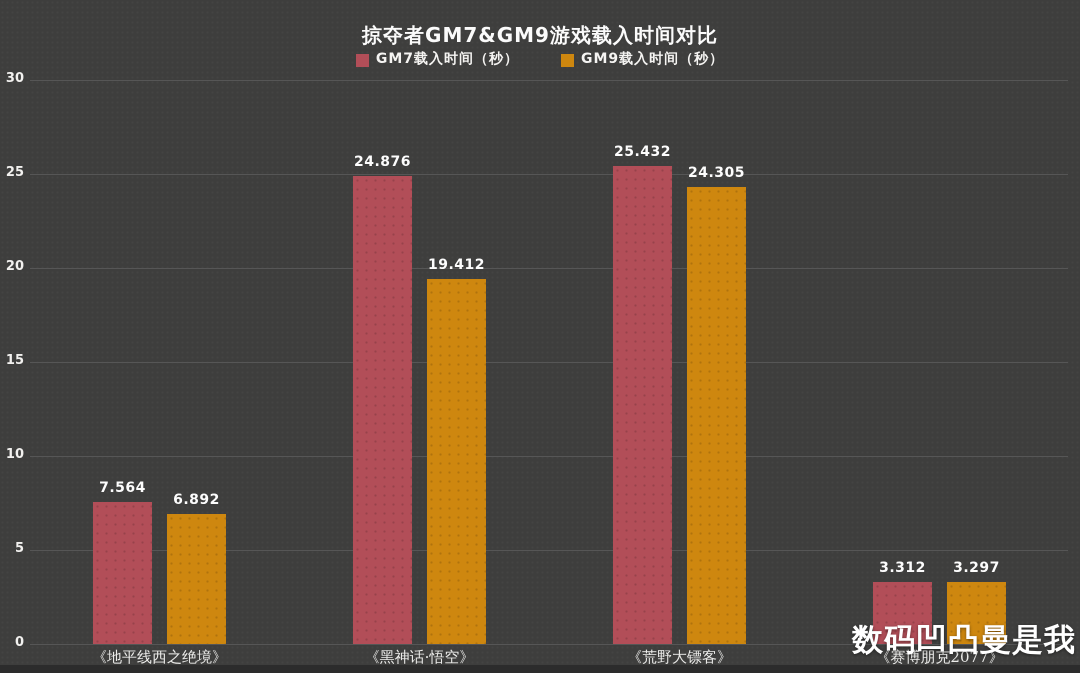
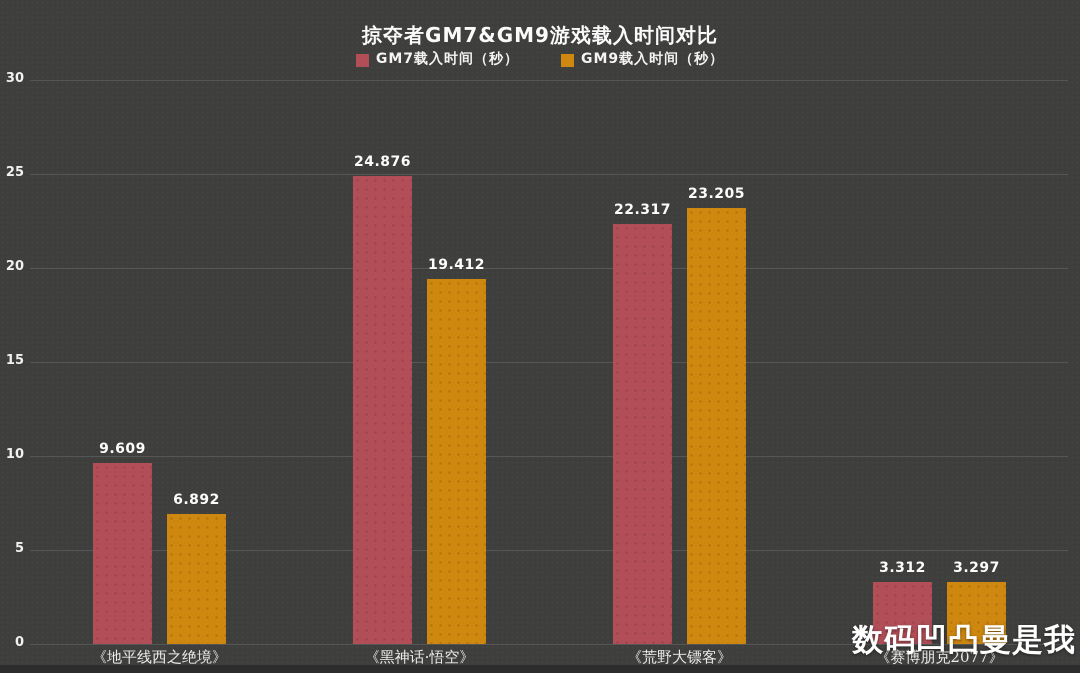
GM7载入时间（秒）/《地平线西之绝境》: 7.564 -> 9.609
GM7载入时间（秒）/《荒野大镖客》: 25.432 -> 22.317
GM9载入时间（秒）/《荒野大镖客》: 24.305 -> 23.205
